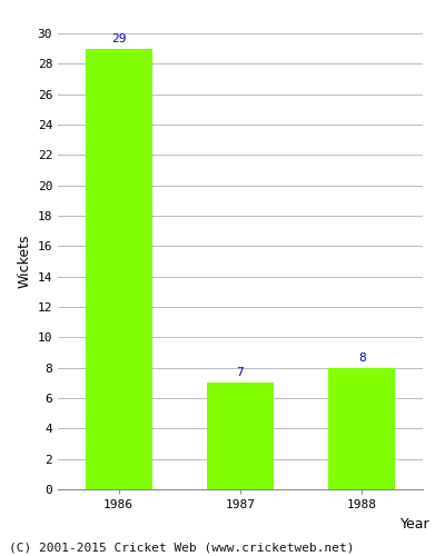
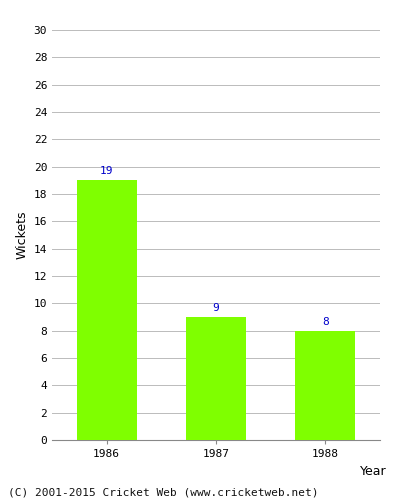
1986: 29 -> 19
1987: 7 -> 9
